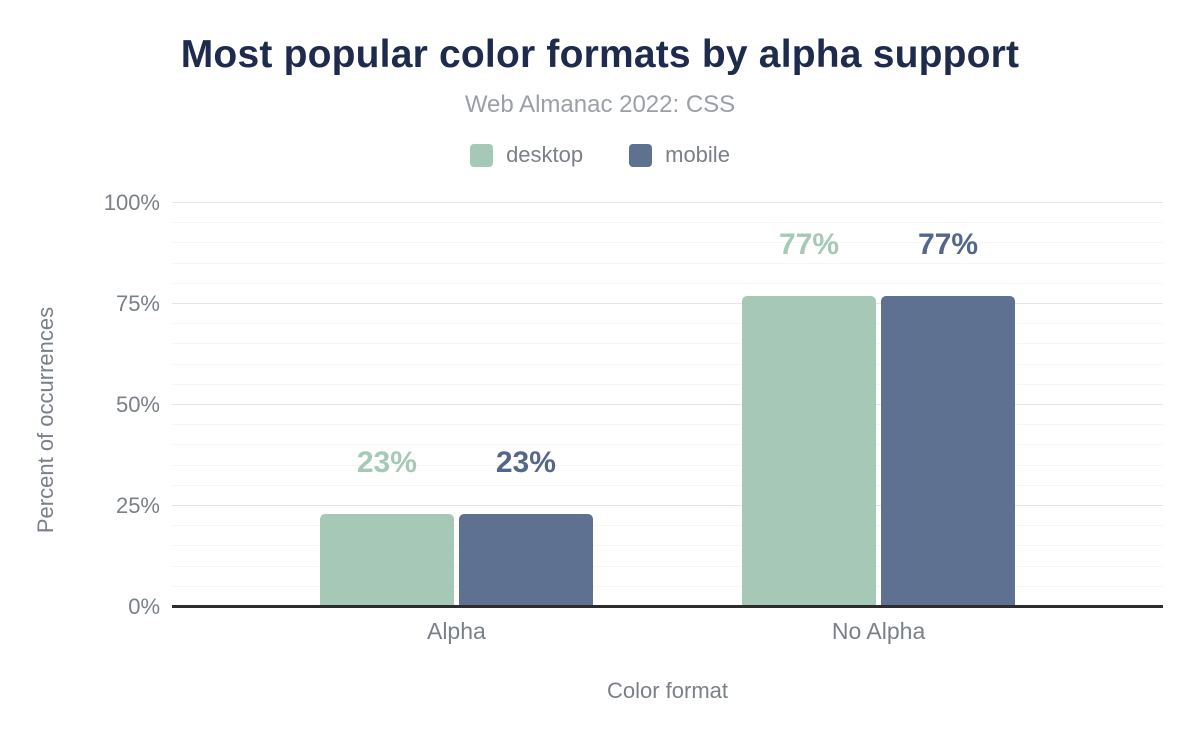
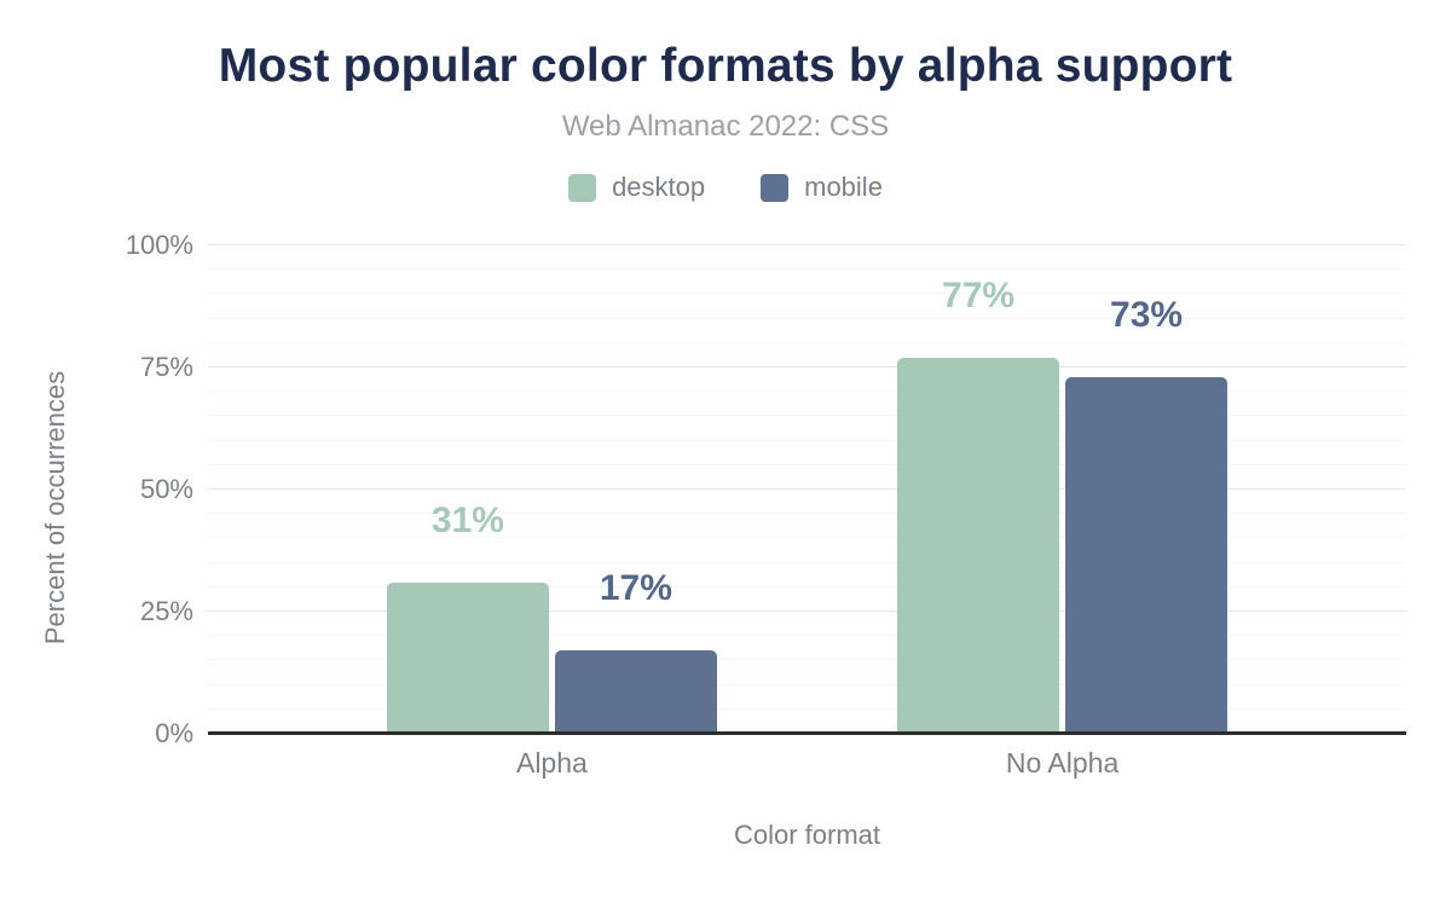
desktop/Alpha: 23% -> 31%
mobile/Alpha: 23% -> 17%
mobile/No Alpha: 77% -> 73%
